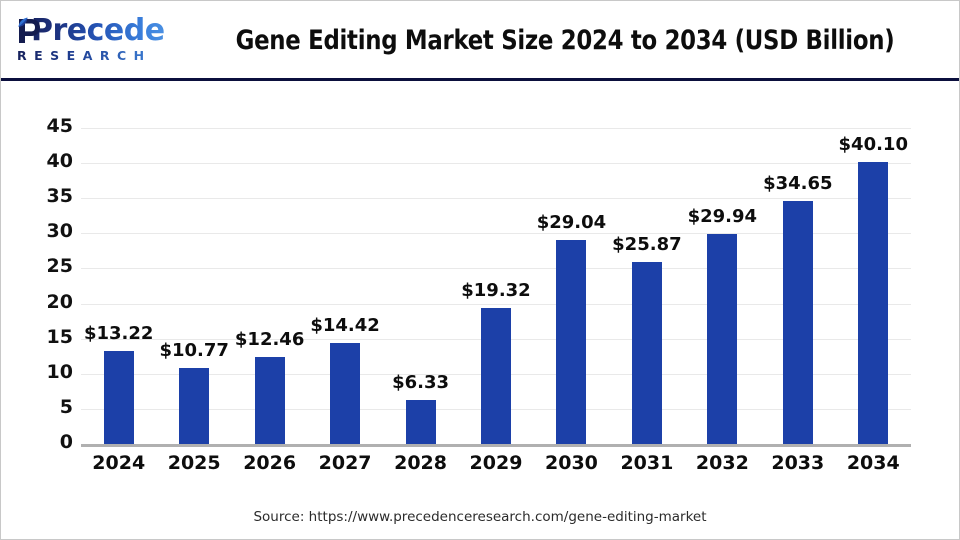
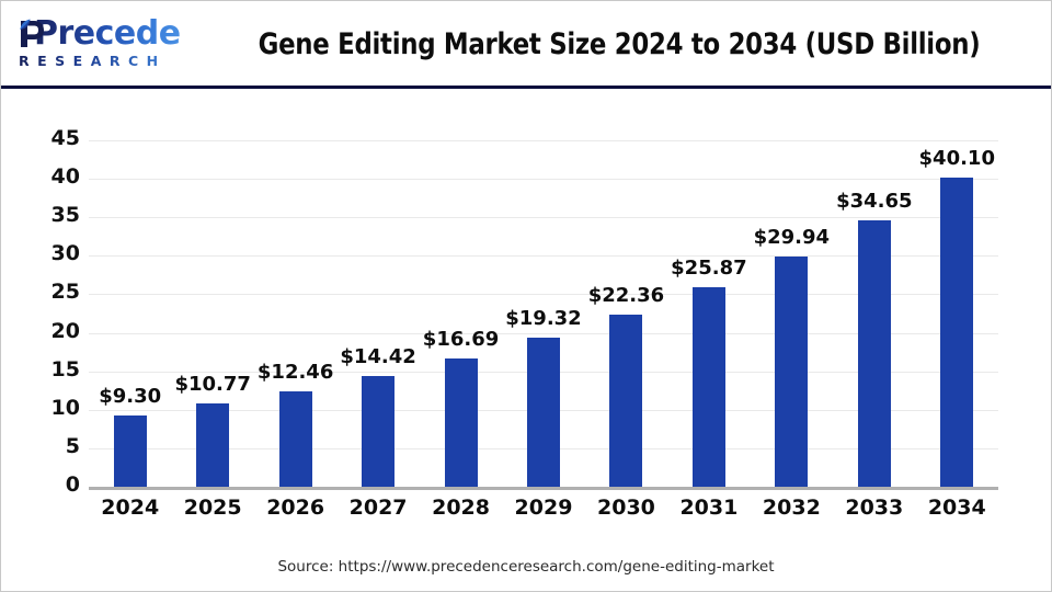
2024: $13.22 -> $9.30
2028: $6.33 -> $16.69
2030: $29.04 -> $22.36
